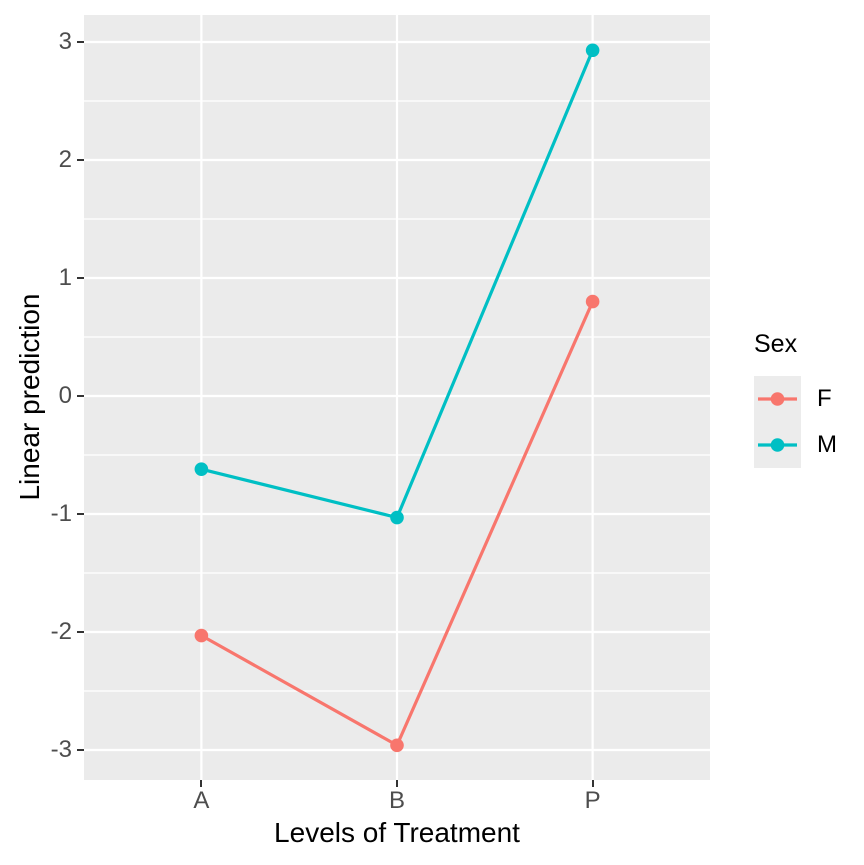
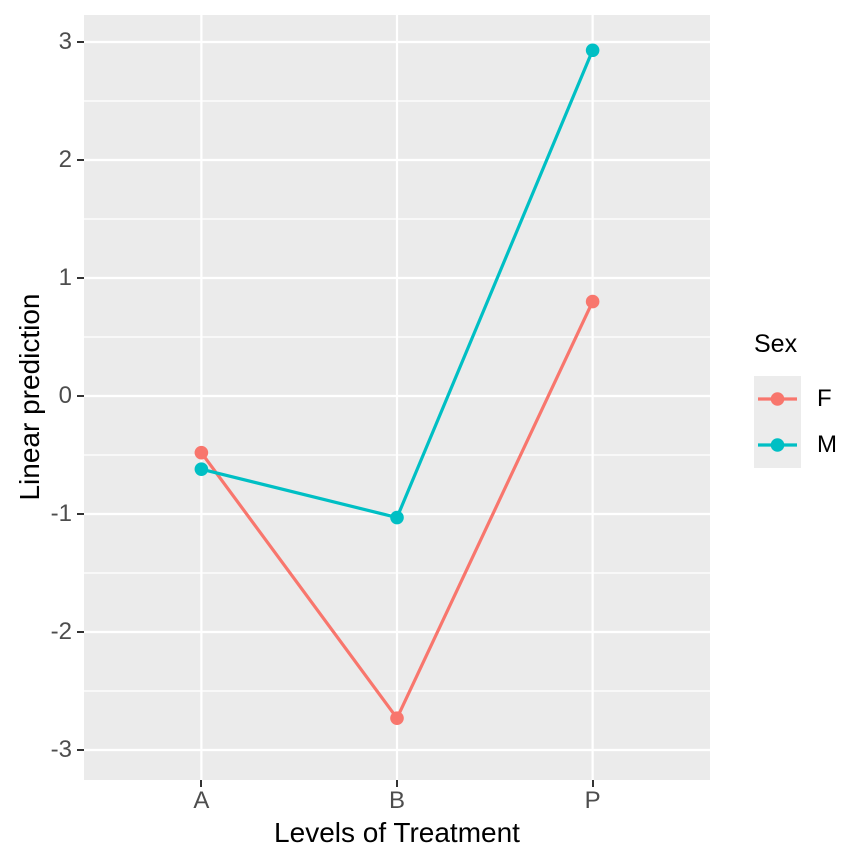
F/A: -2.03 -> -0.48
F/B: -2.96 -> -2.73
